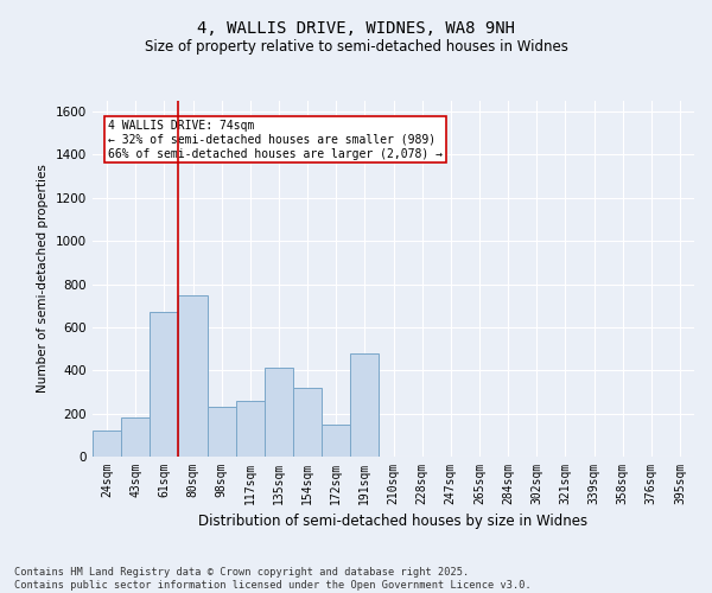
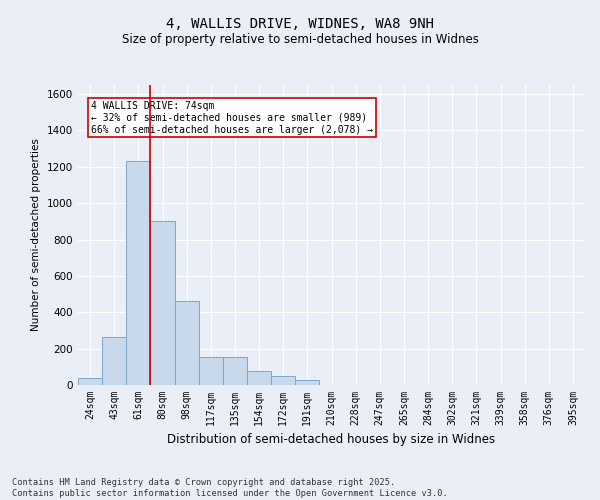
24sqm: 120 -> 40
43sqm: 180 -> 260
61sqm: 670 -> 1230
80sqm: 750 -> 900
98sqm: 230 -> 460
117sqm: 260 -> 160
135sqm: 410 -> 160
154sqm: 320 -> 80
172sqm: 150 -> 50
191sqm: 480 -> 30
